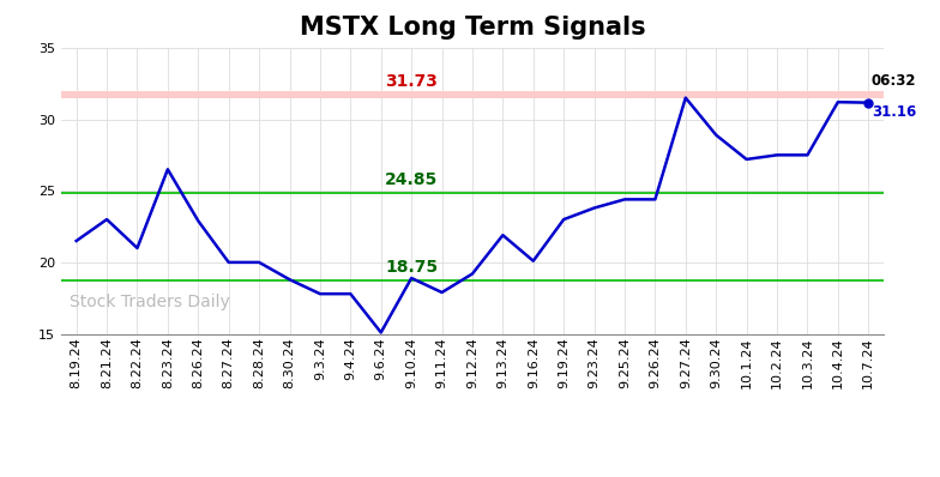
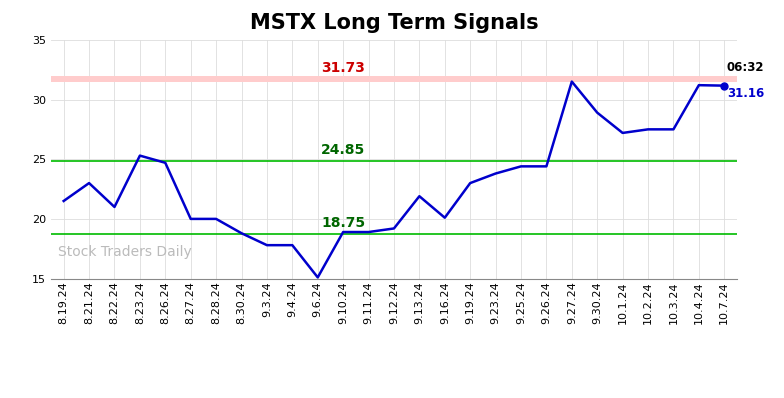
8.23.24: 26.5 -> 25.3
8.26.24: 22.9 -> 24.7
9.11.24: 17.9 -> 18.9
